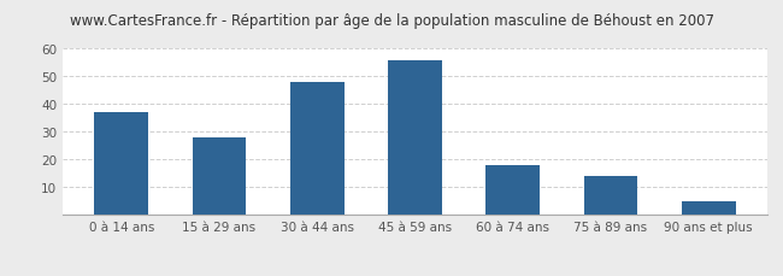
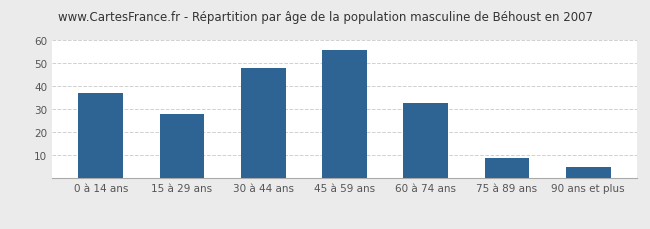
60 à 74 ans: 18 -> 33
75 à 89 ans: 14 -> 9
